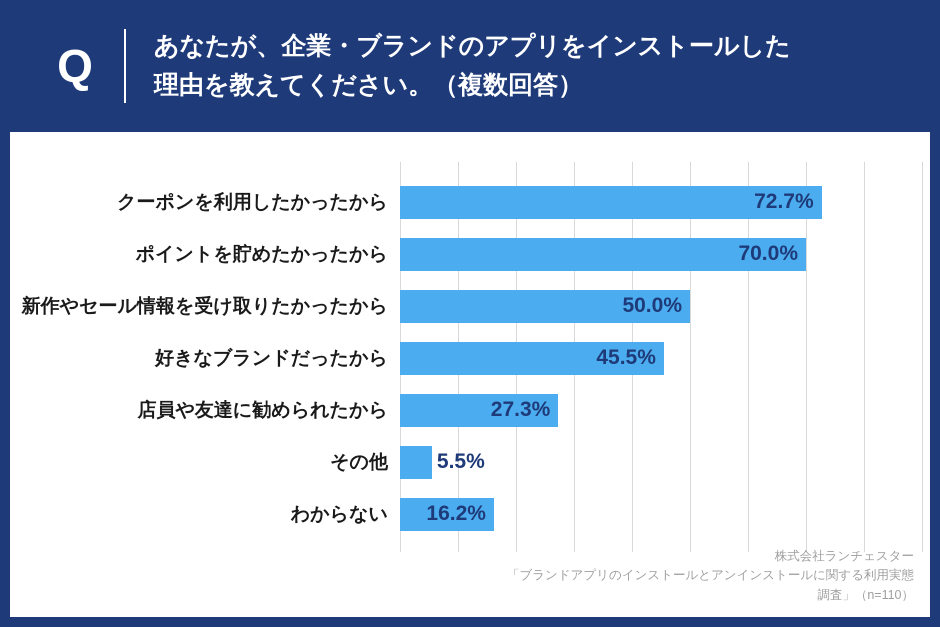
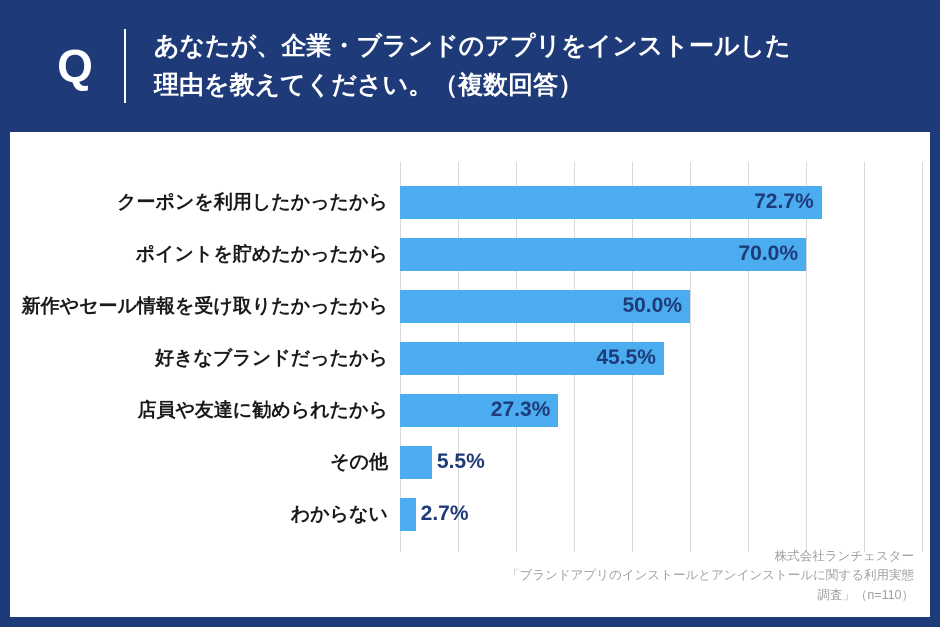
わからない: 16.2% -> 2.7%
